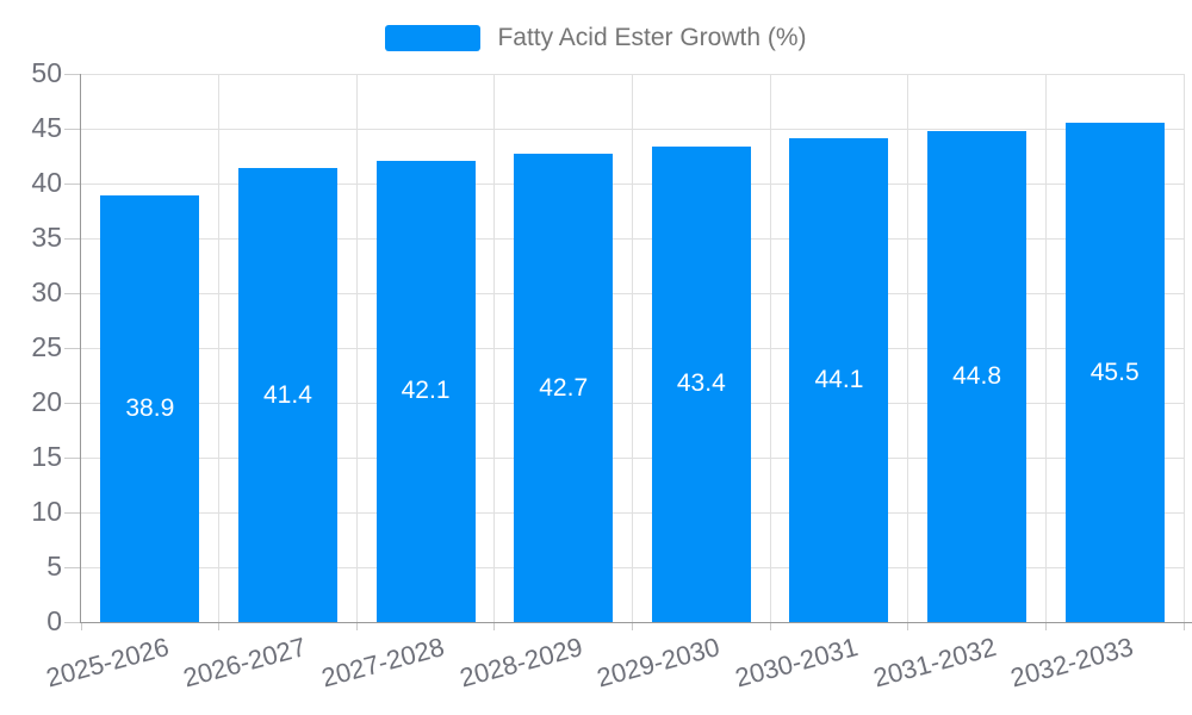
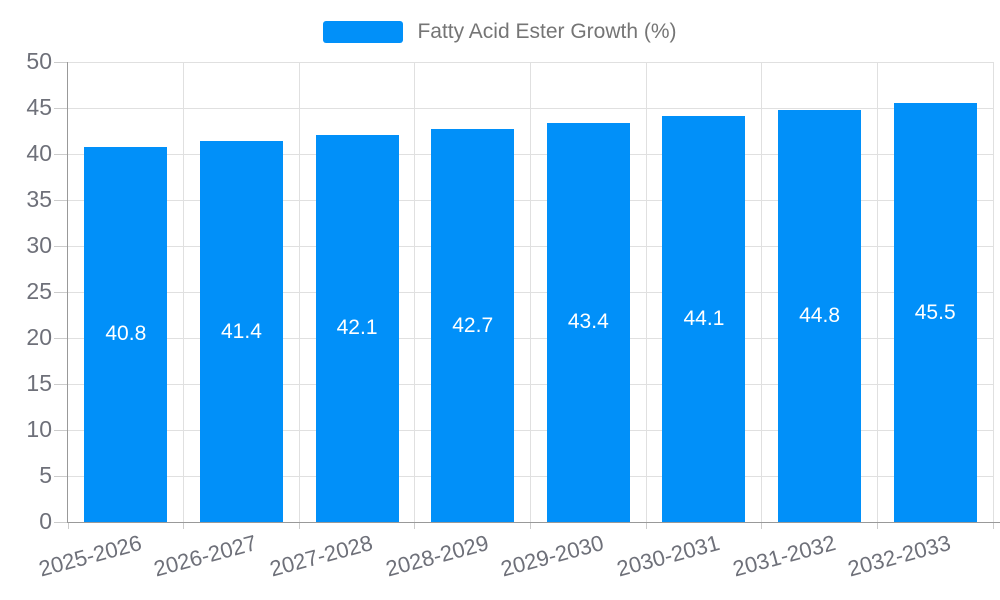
2025-2026: 38.9 -> 40.8
